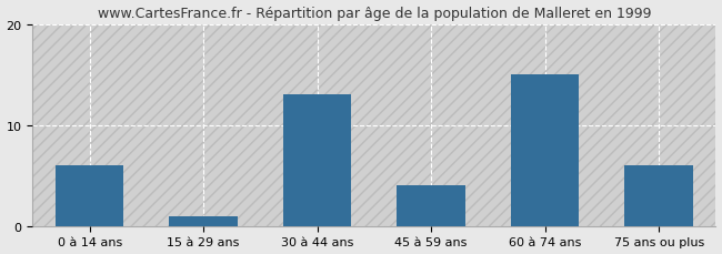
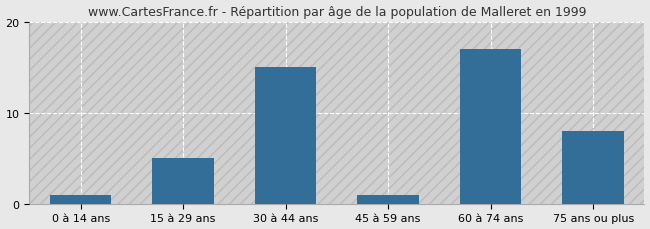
0 à 14 ans: 6 -> 1
15 à 29 ans: 1 -> 5
30 à 44 ans: 13 -> 15
45 à 59 ans: 4 -> 1
60 à 74 ans: 15 -> 17
75 ans ou plus: 6 -> 8
